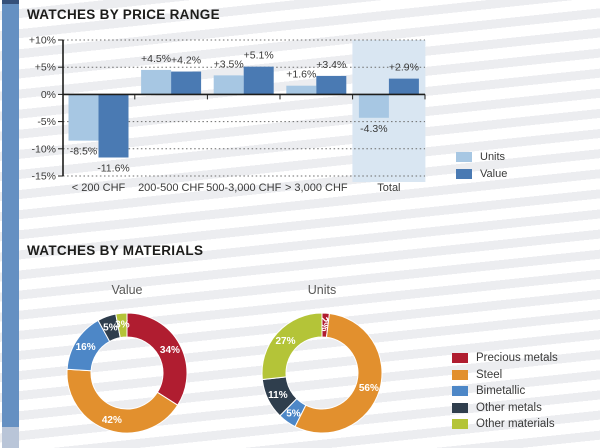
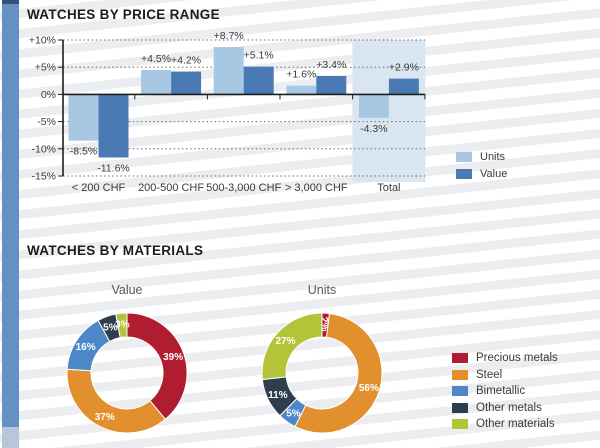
WATCHES BY PRICE RANGE/Units/500-3,000 CHF: +3.5% -> +8.7%
Value/Precious metals: 34% -> 39%
Value/Steel: 42% -> 37%
